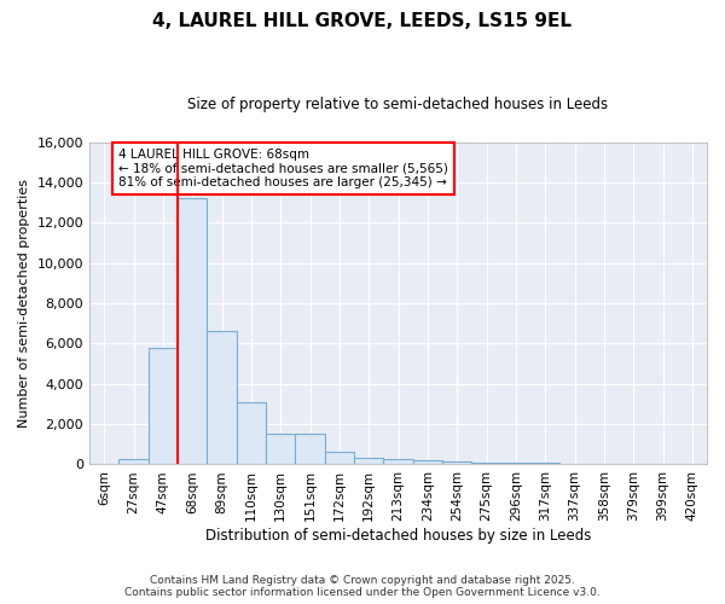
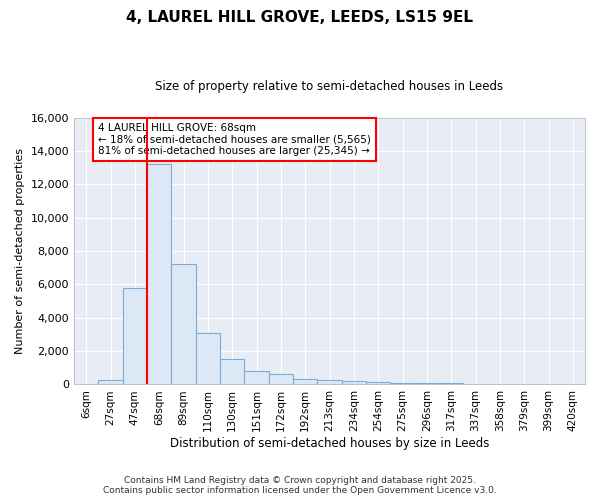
89sqm: 6,600 -> 7,200
151sqm: 1,500 -> 800
